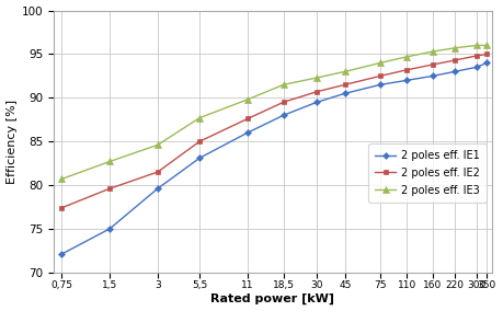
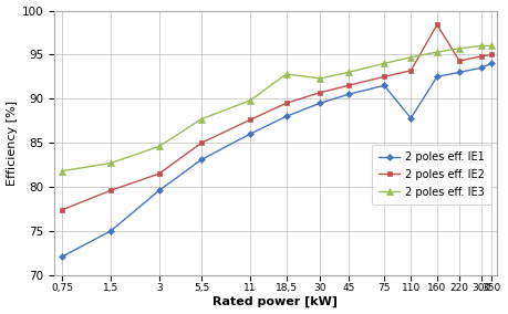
2 poles eff. IE3/0,75: 80.7 -> 81.8
2 poles eff. IE3/18,5: 91.5 -> 92.8
2 poles eff. IE1/110: 92.0 -> 87.8
2 poles eff. IE2/160: 93.8 -> 98.4
